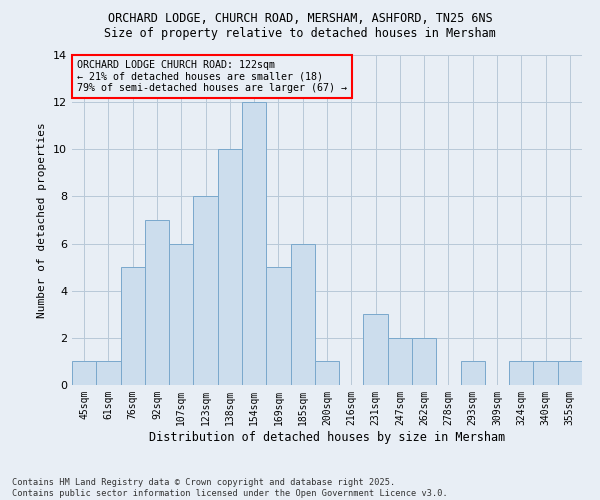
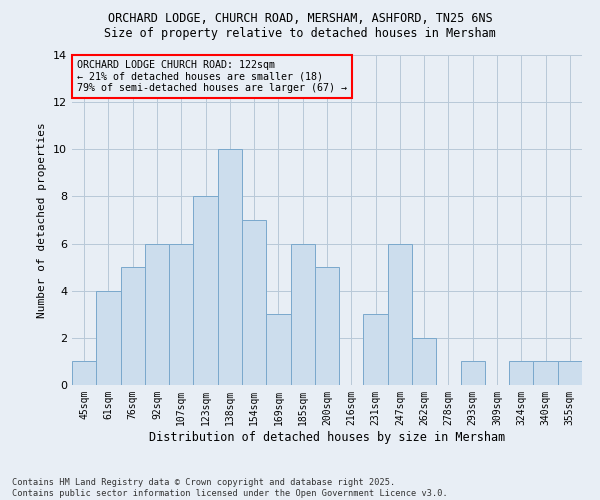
61sqm: 1 -> 4
92sqm: 7 -> 6
154sqm: 12 -> 7
169sqm: 5 -> 3
200sqm: 1 -> 5
247sqm: 2 -> 6
